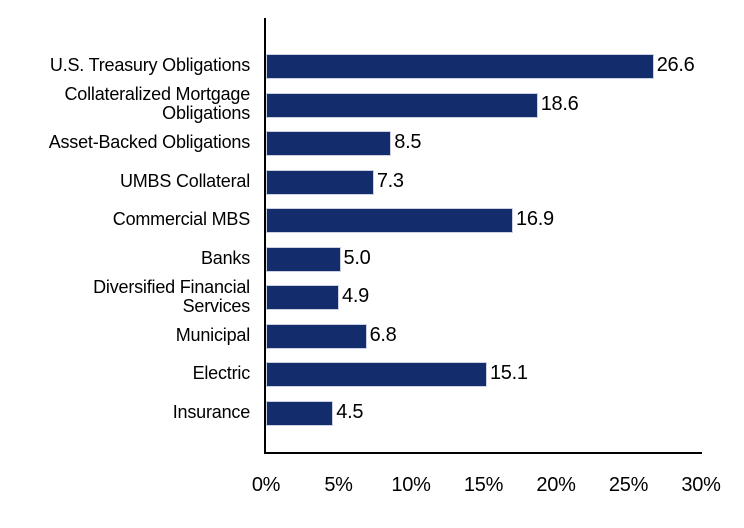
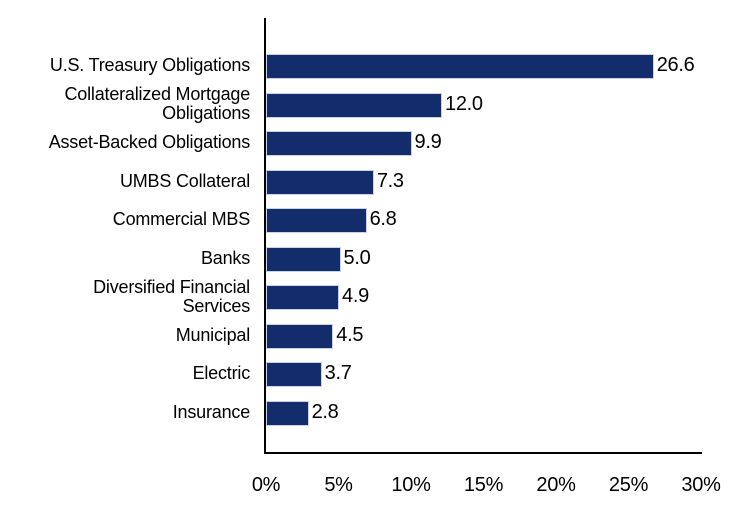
Collateralized Mortgage Obligations: 18.6 -> 12.0
Asset-Backed Obligations: 8.5 -> 9.9
Commercial MBS: 16.9 -> 6.8
Municipal: 6.8 -> 4.5
Electric: 15.1 -> 3.7
Insurance: 4.5 -> 2.8
